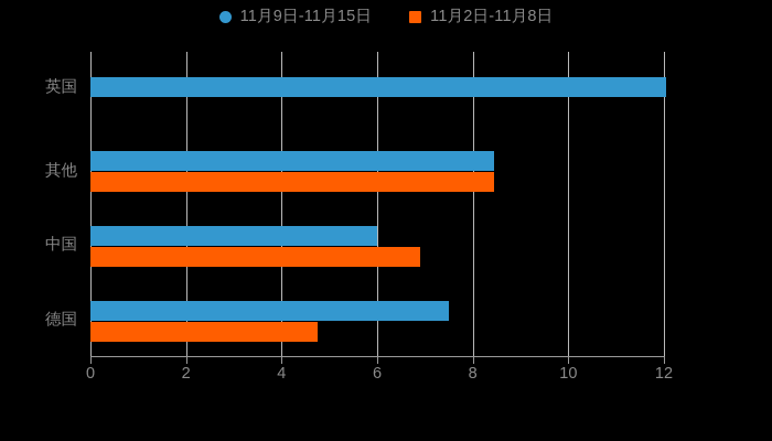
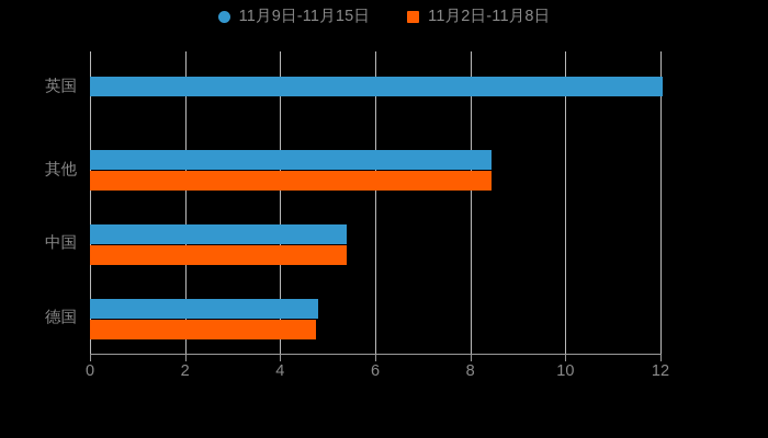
11月9日-11月15日/中国: 6.0 -> 5.4
11月2日-11月8日/中国: 6.9 -> 5.4
11月9日-11月15日/德国: 7.5 -> 4.8
